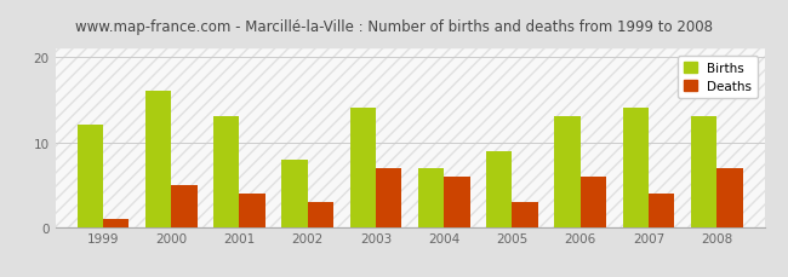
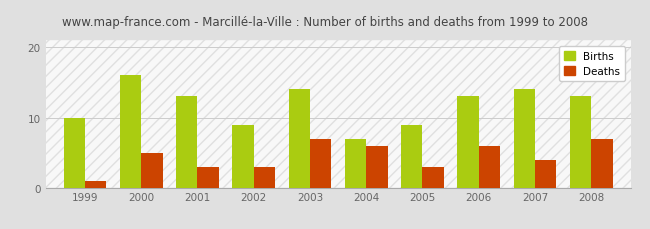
Births/1999: 12 -> 10
Deaths/2001: 4 -> 3
Births/2002: 8 -> 9
